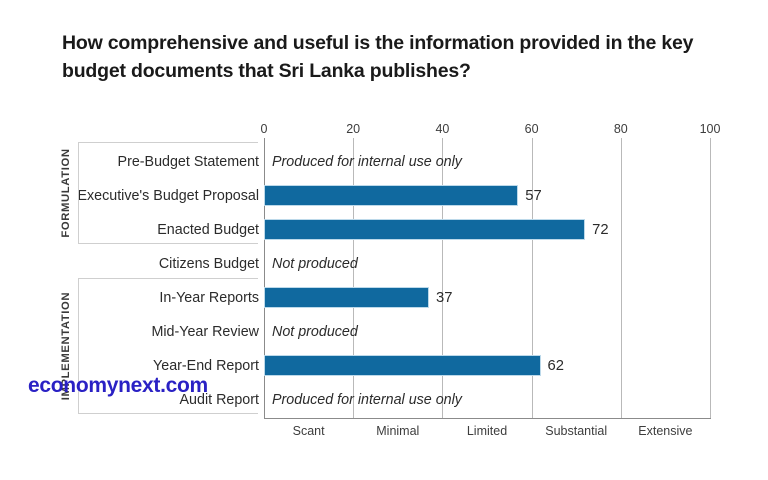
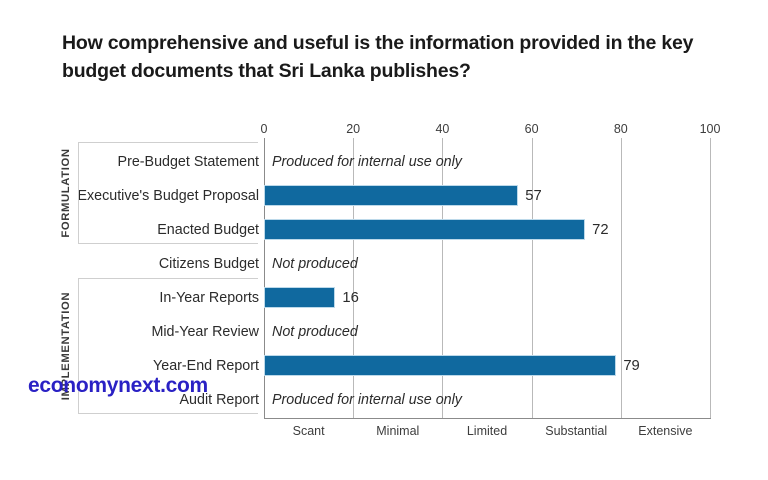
In-Year Reports: 37 -> 16
Year-End Report: 62 -> 79
